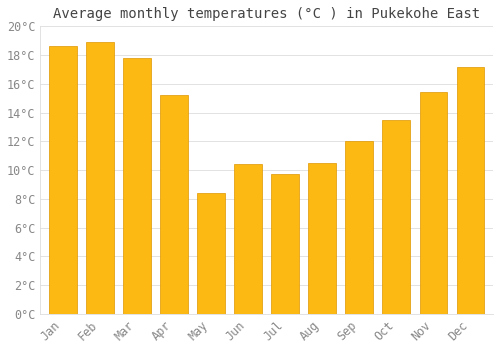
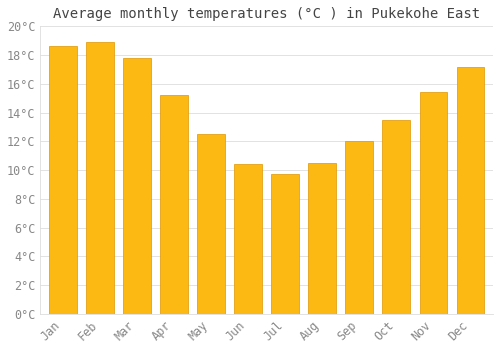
May: 8.4°C -> 12.5°C
